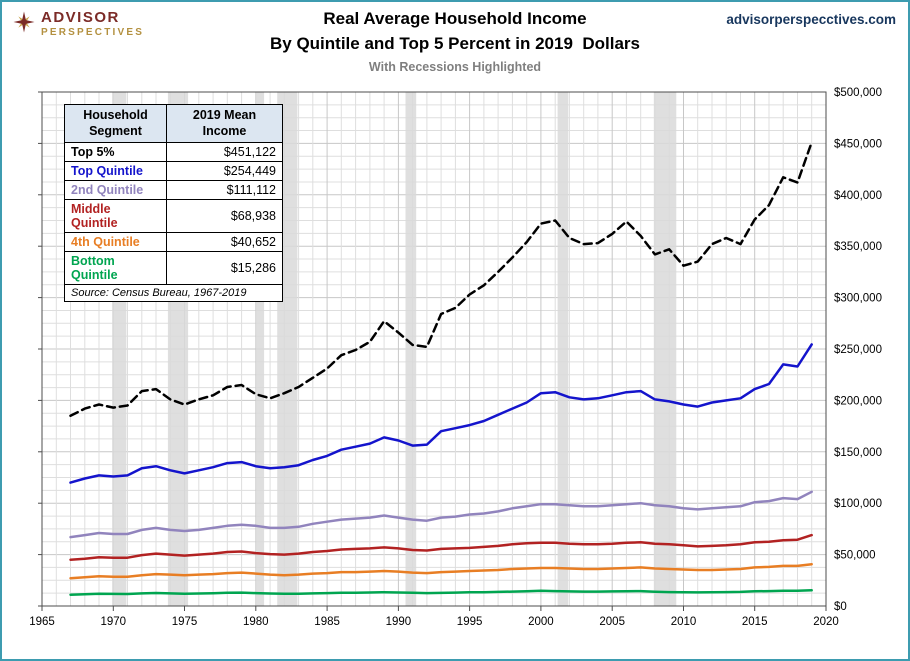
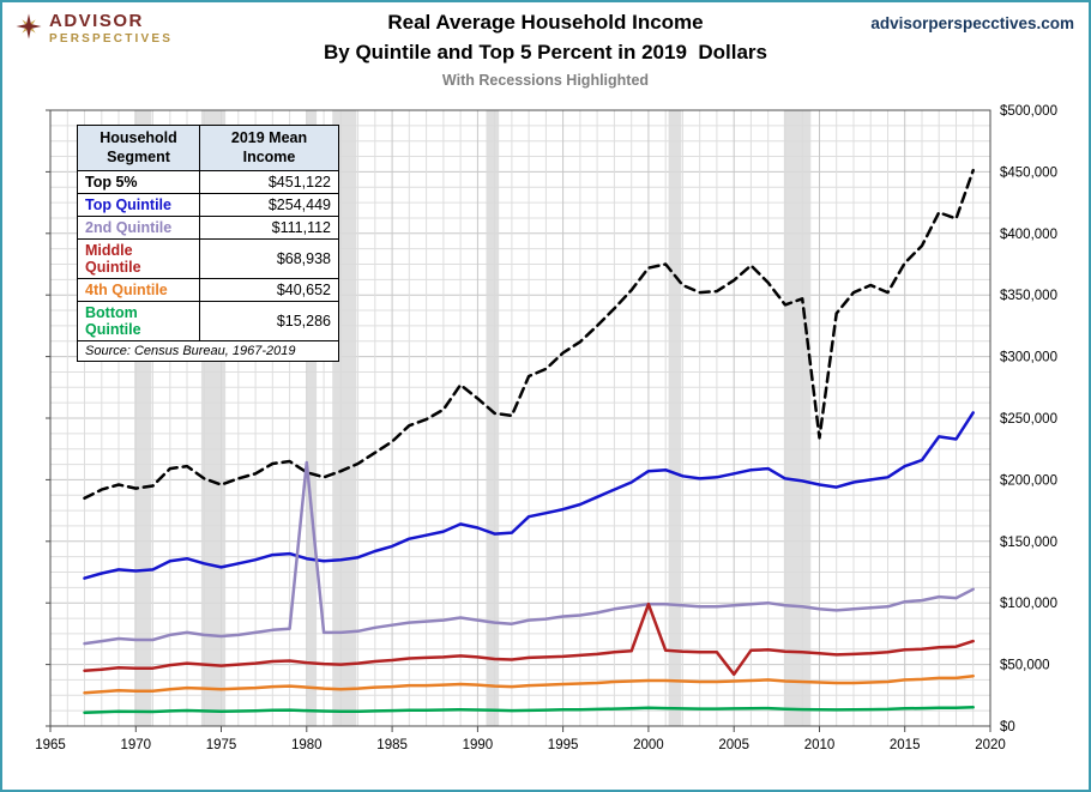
2nd Quintile/1980: $78000 -> $214000
Middle Quintile/2000: $62000 -> $99000
Middle Quintile/2005: $60000 -> $42000
Top 5%/2010: $331000 -> $234000
